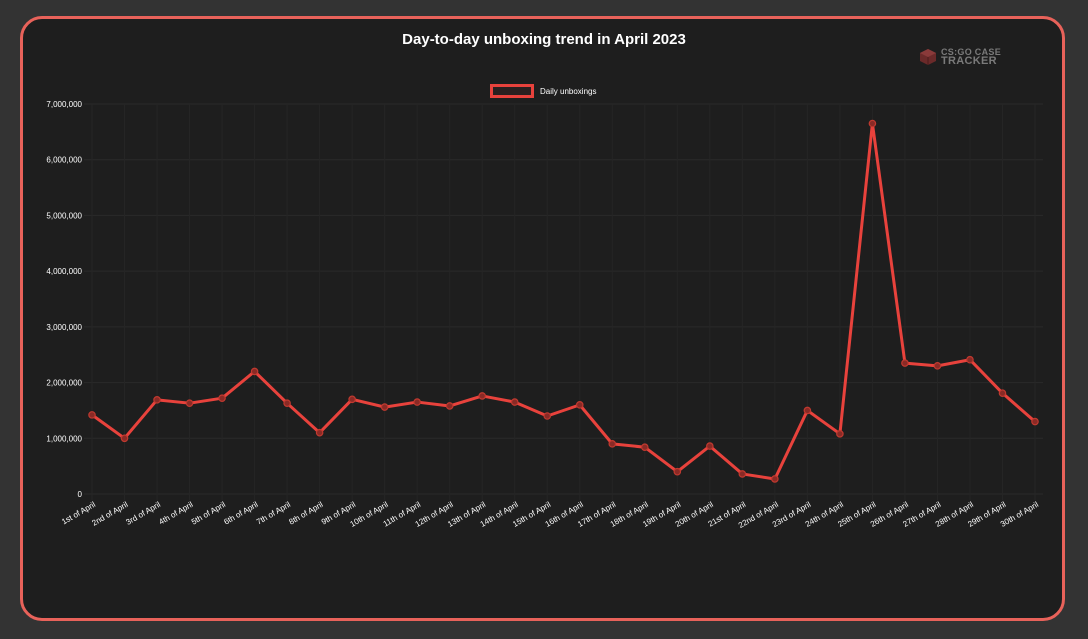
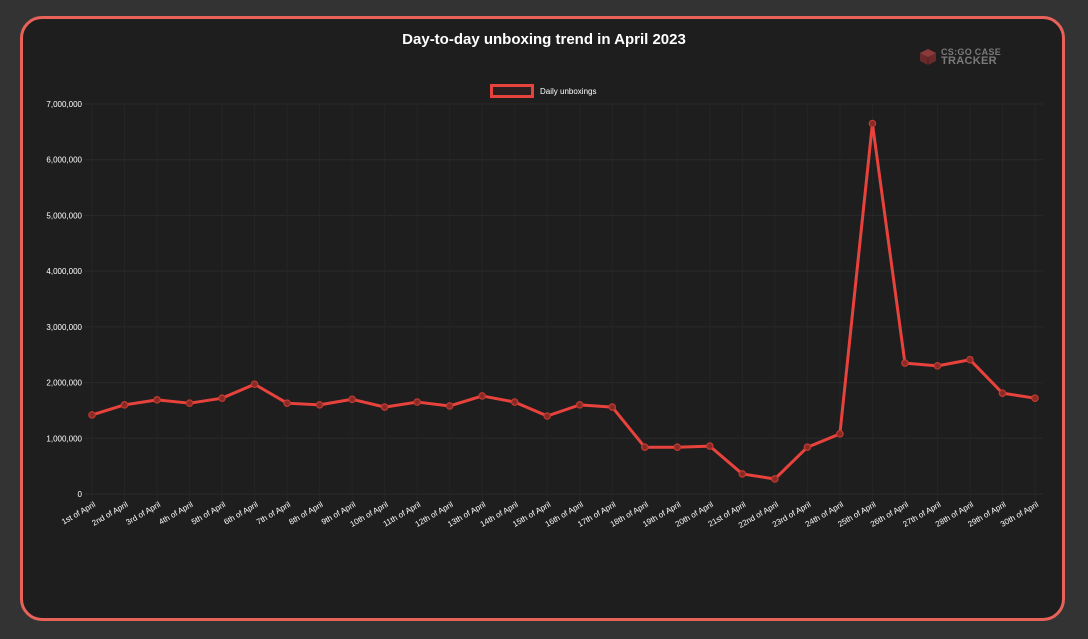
2nd of April: 1000000 -> 1600000
6th of April: 2200000 -> 2000000
8th of April: 1100000 -> 1600000
17th of April: 900000 -> 1600000
19th of April: 400000 -> 800000
23rd of April: 1500000 -> 800000
30th of April: 1300000 -> 1700000
